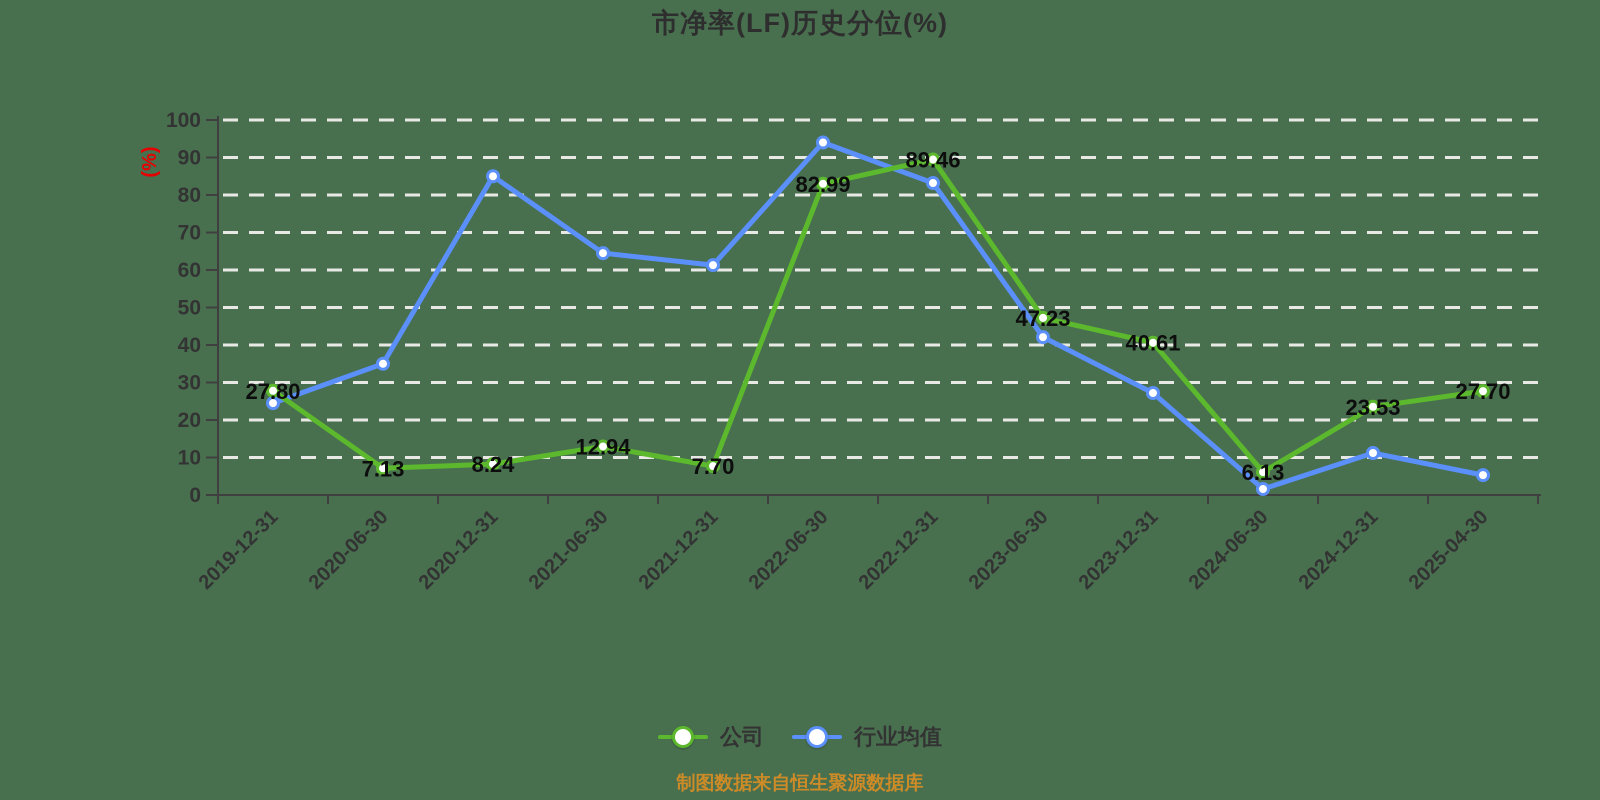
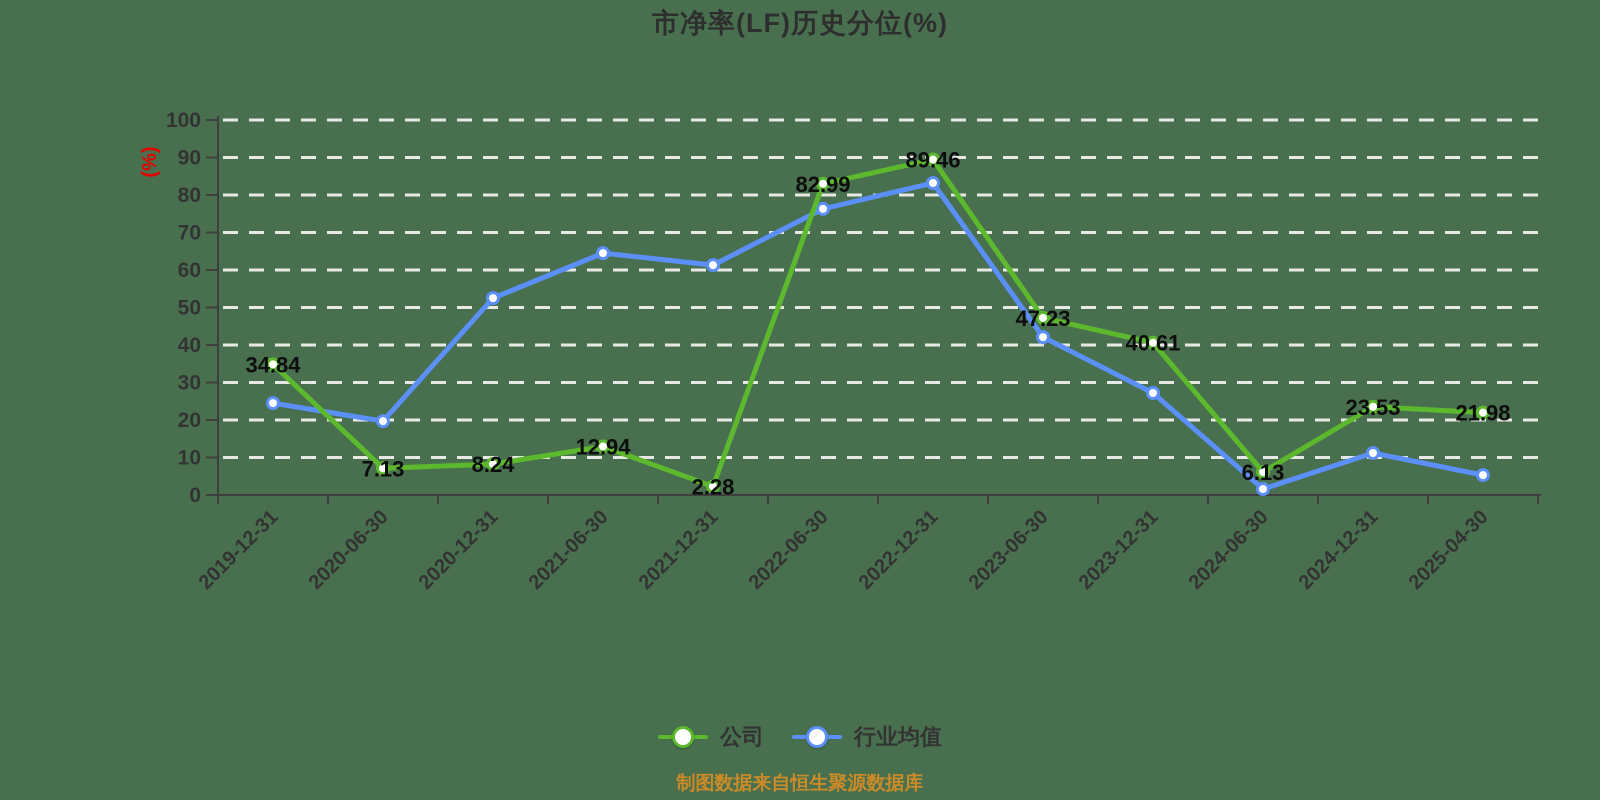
公司/2019-12-31: 27.80 -> 34.84
行业均值/2020-06-30: 35 -> 20
行业均值/2020-12-31: 85 -> 52
公司/2021-12-31: 7.70 -> 2.28
行业均值/2022-06-30: 94 -> 76
公司/2025-04-30: 27.70 -> 21.98
